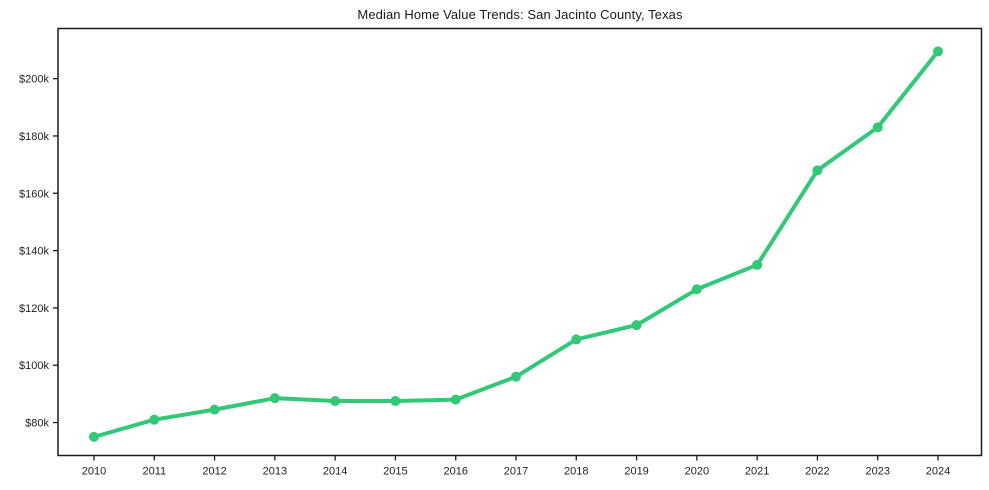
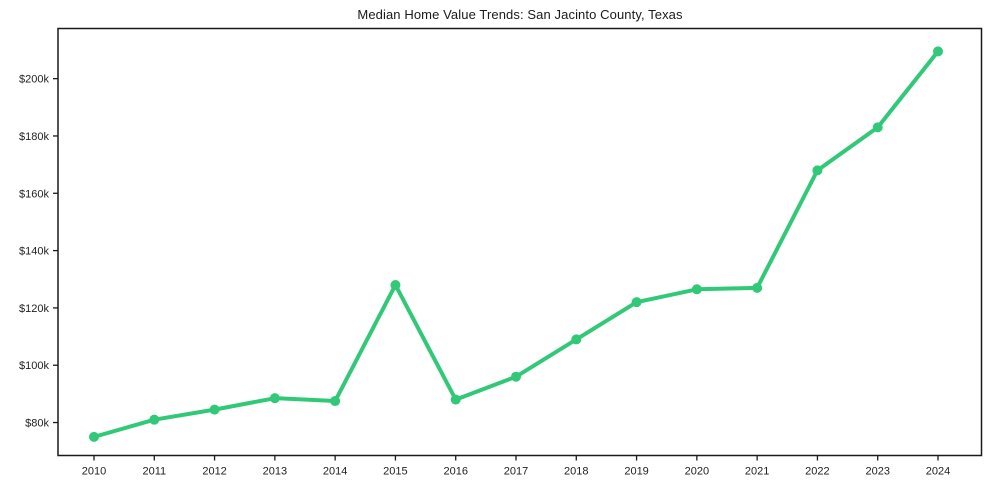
2015: $88k -> $128k
2019: $114k -> $122k
2021: $135k -> $127k
